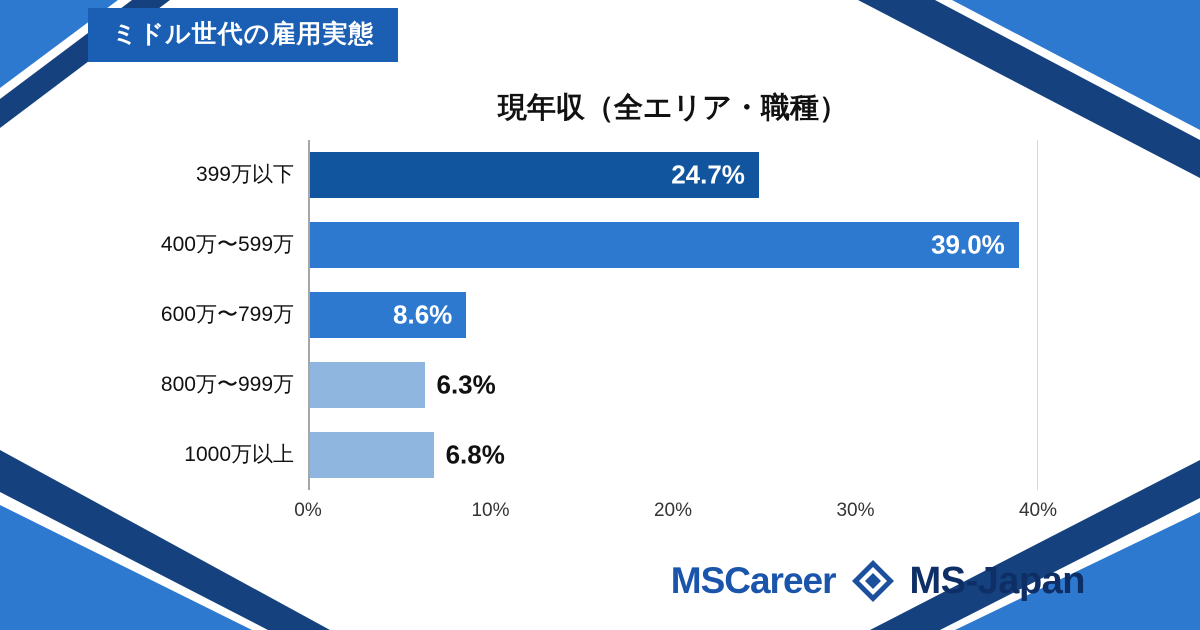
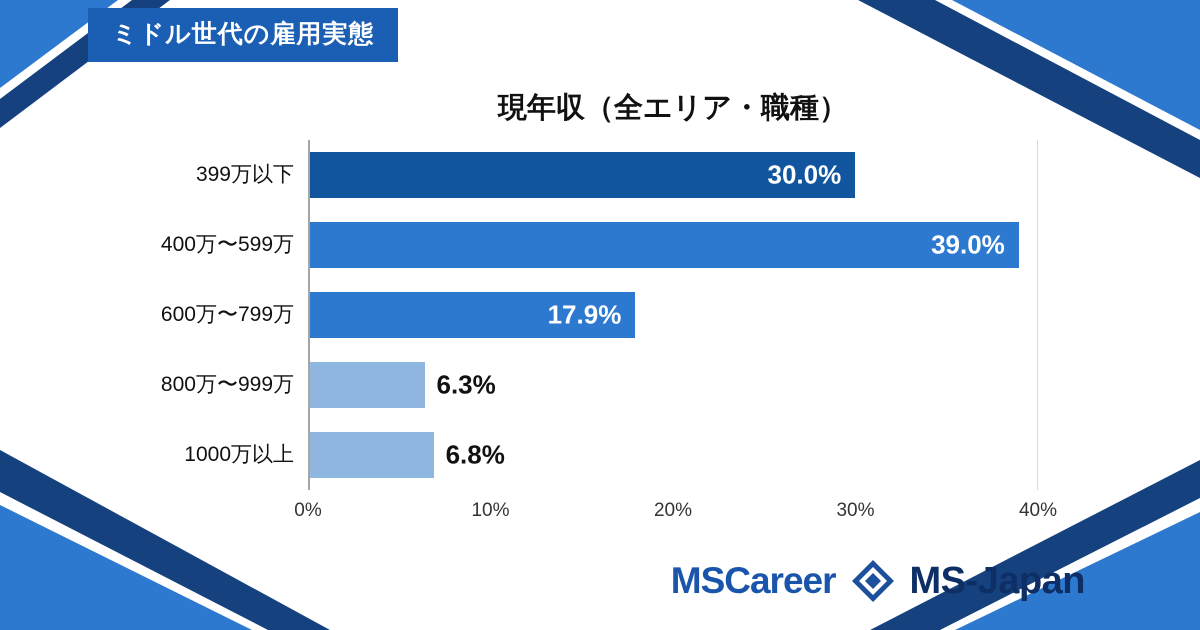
399万以下: 24.7% -> 30.0%
600万〜799万: 8.6% -> 17.9%
